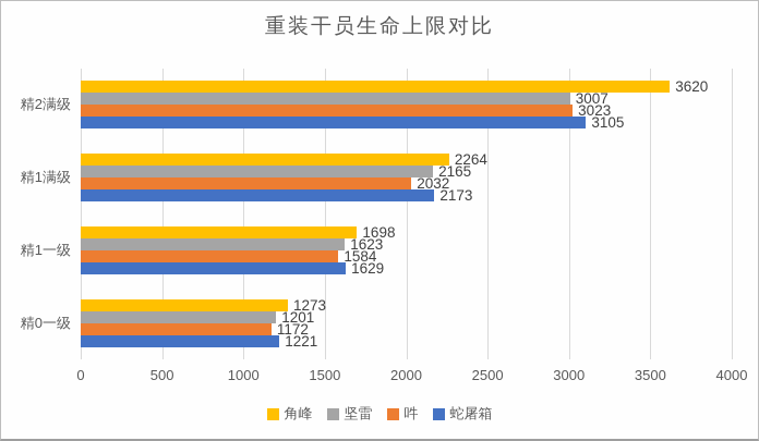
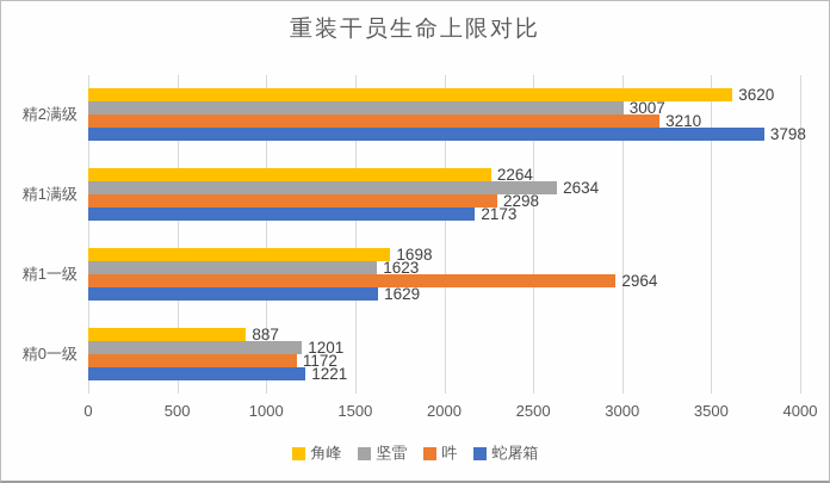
吽/精2满级: 3023 -> 3210
蛇屠箱/精2满级: 3105 -> 3798
坚雷/精1满级: 2165 -> 2634
吽/精1满级: 2032 -> 2298
吽/精1一级: 1584 -> 2964
角峰/精0一级: 1273 -> 887
